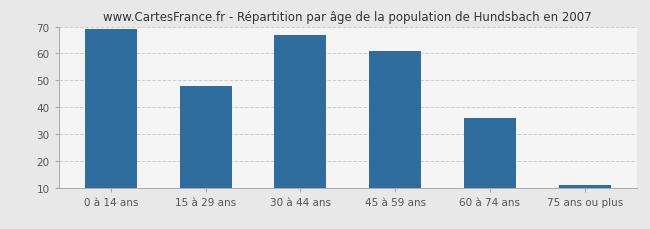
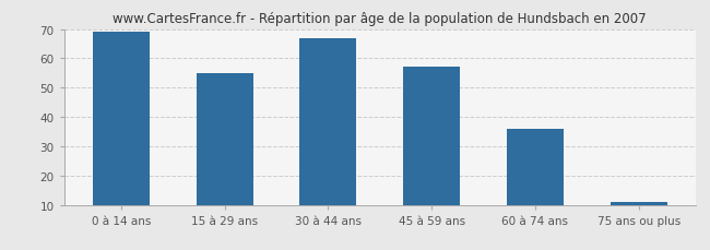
15 à 29 ans: 48 -> 55
45 à 59 ans: 61 -> 57
